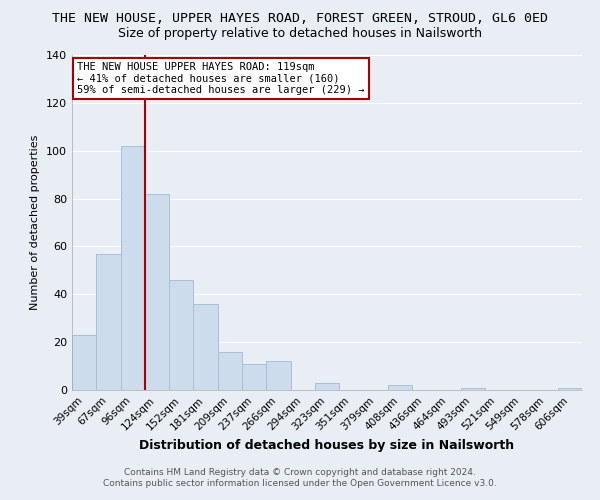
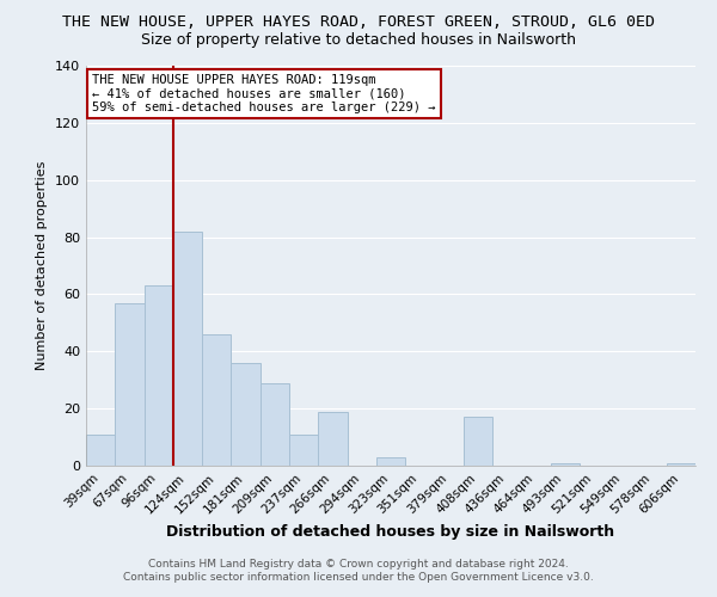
39sqm: 23 -> 11
96sqm: 102 -> 63
209sqm: 16 -> 29
266sqm: 12 -> 19
408sqm: 2 -> 17
